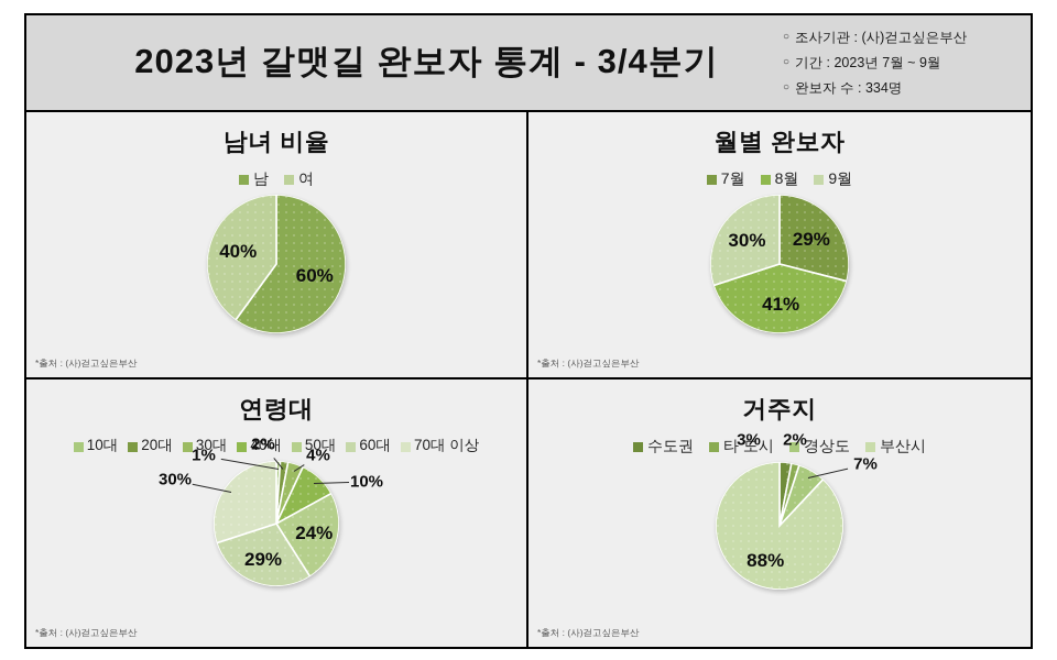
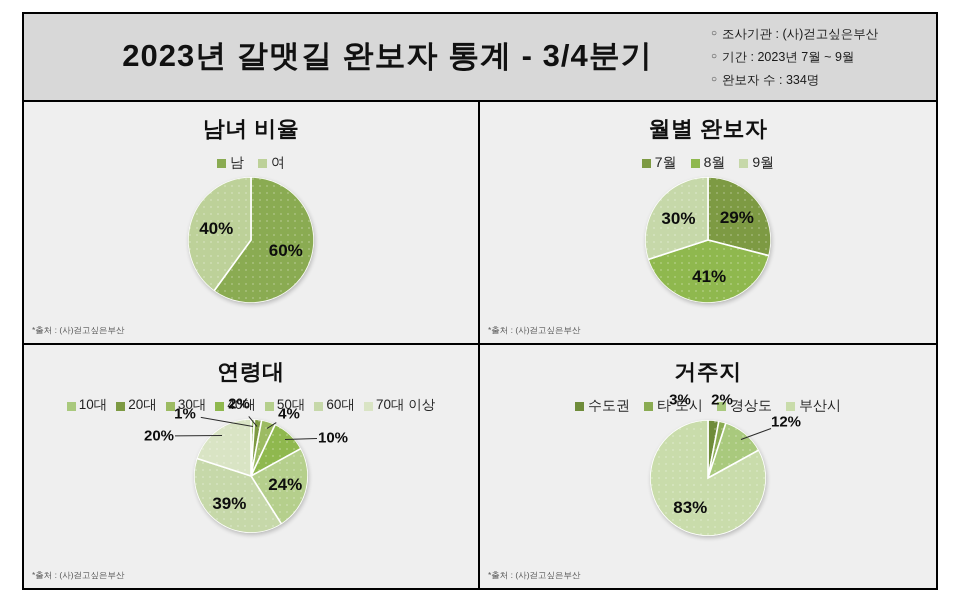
연령대/60대: 29% -> 39%
연령대/70대 이상: 30% -> 20%
거주지/경상도: 7% -> 12%
거주지/부산시: 88% -> 83%
